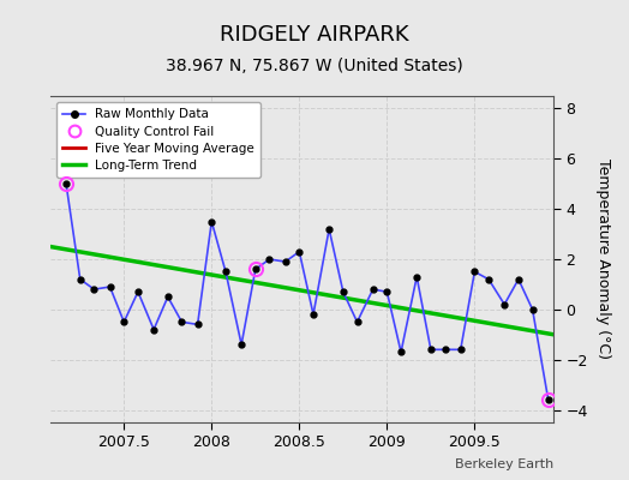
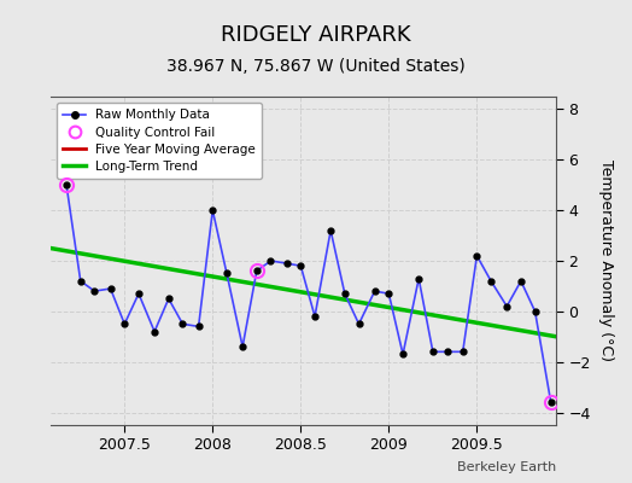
Raw Monthly Data/2008: 3.5 -> 4.0
Raw Monthly Data/2008.5: 2.3 -> 1.8
Raw Monthly Data/2009.5: 1.5 -> 2.2
